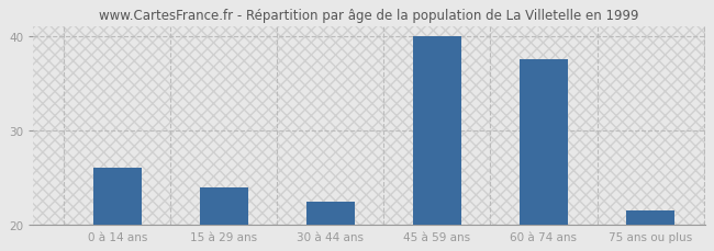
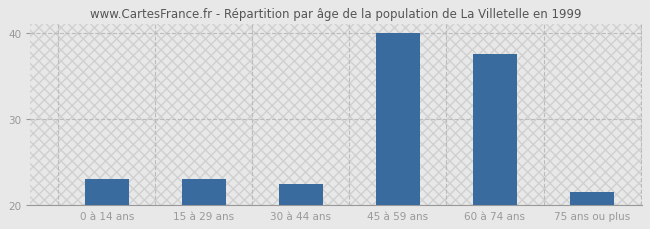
0 à 14 ans: 26.0 -> 23.0
15 à 29 ans: 24.0 -> 23.0
